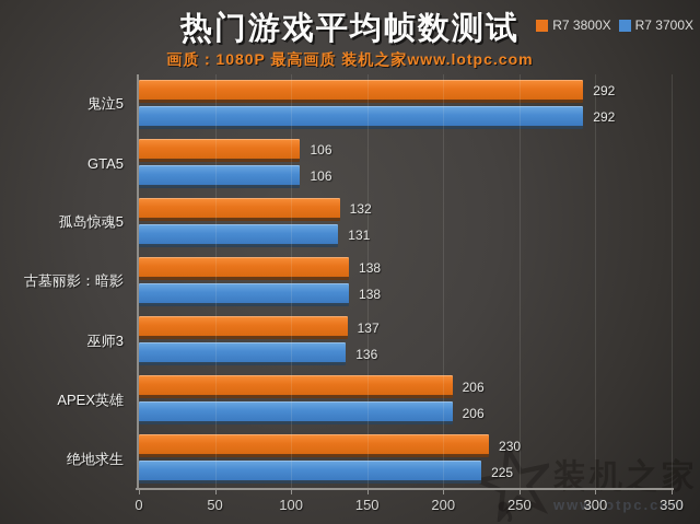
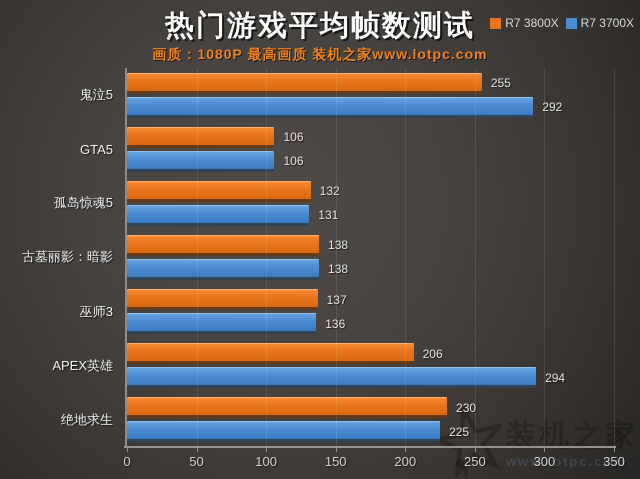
R7 3800X/鬼泣5: 292 -> 255
R7 3700X/APEX英雄: 206 -> 294
